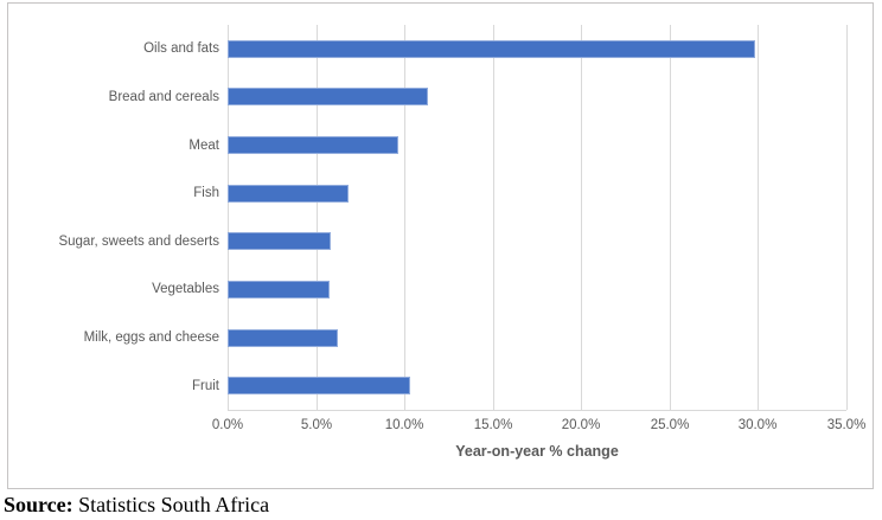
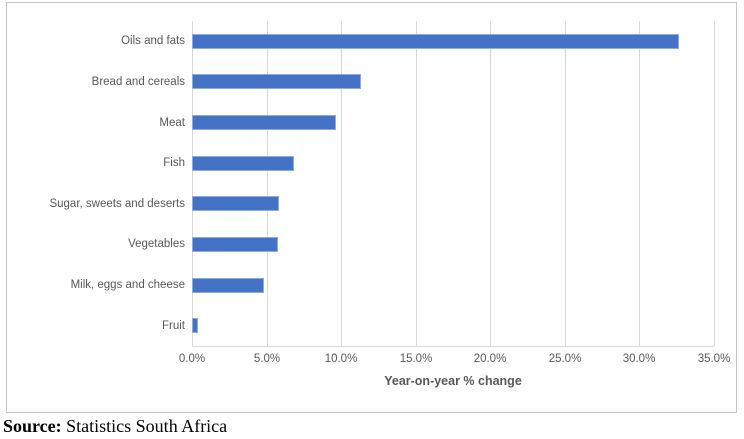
Oils and fats: 29.7% -> 32.5%
Milk, eggs and cheese: 6.1% -> 4.7%
Fruit: 10.2% -> 0.3%
